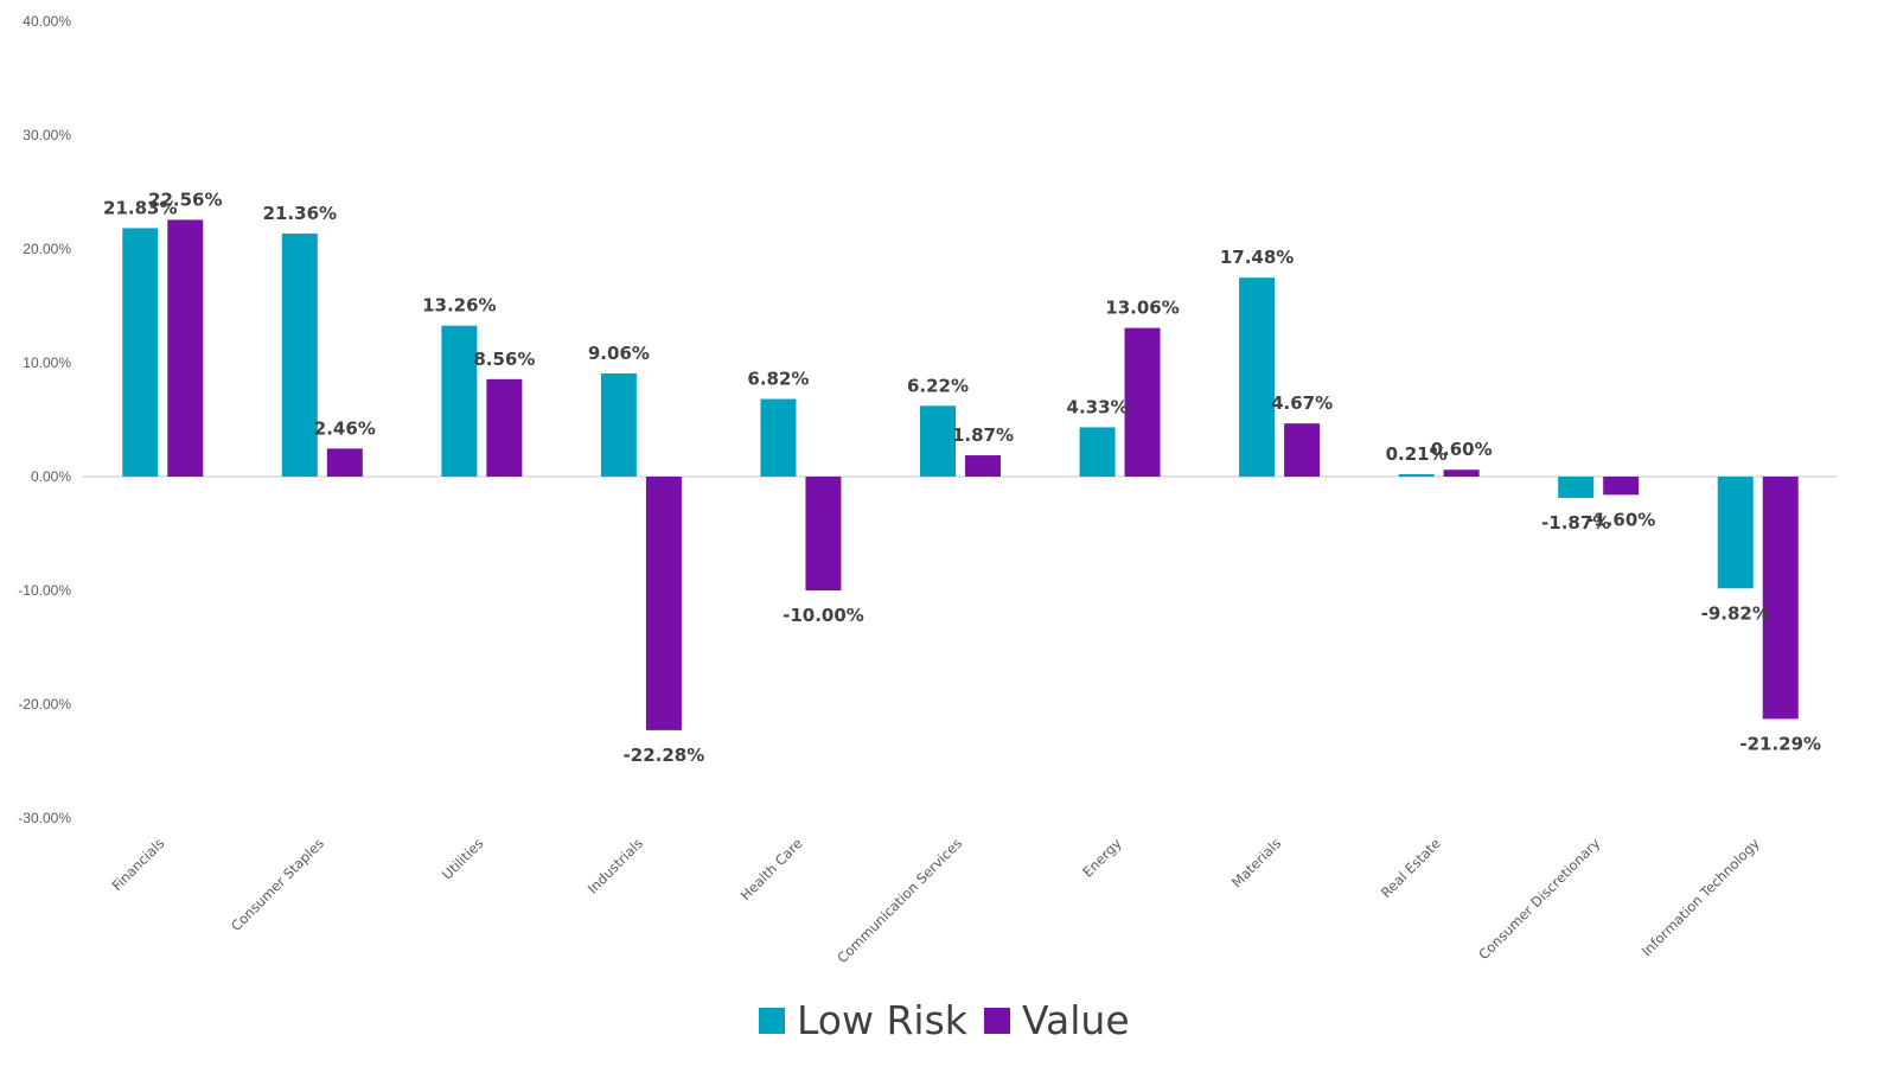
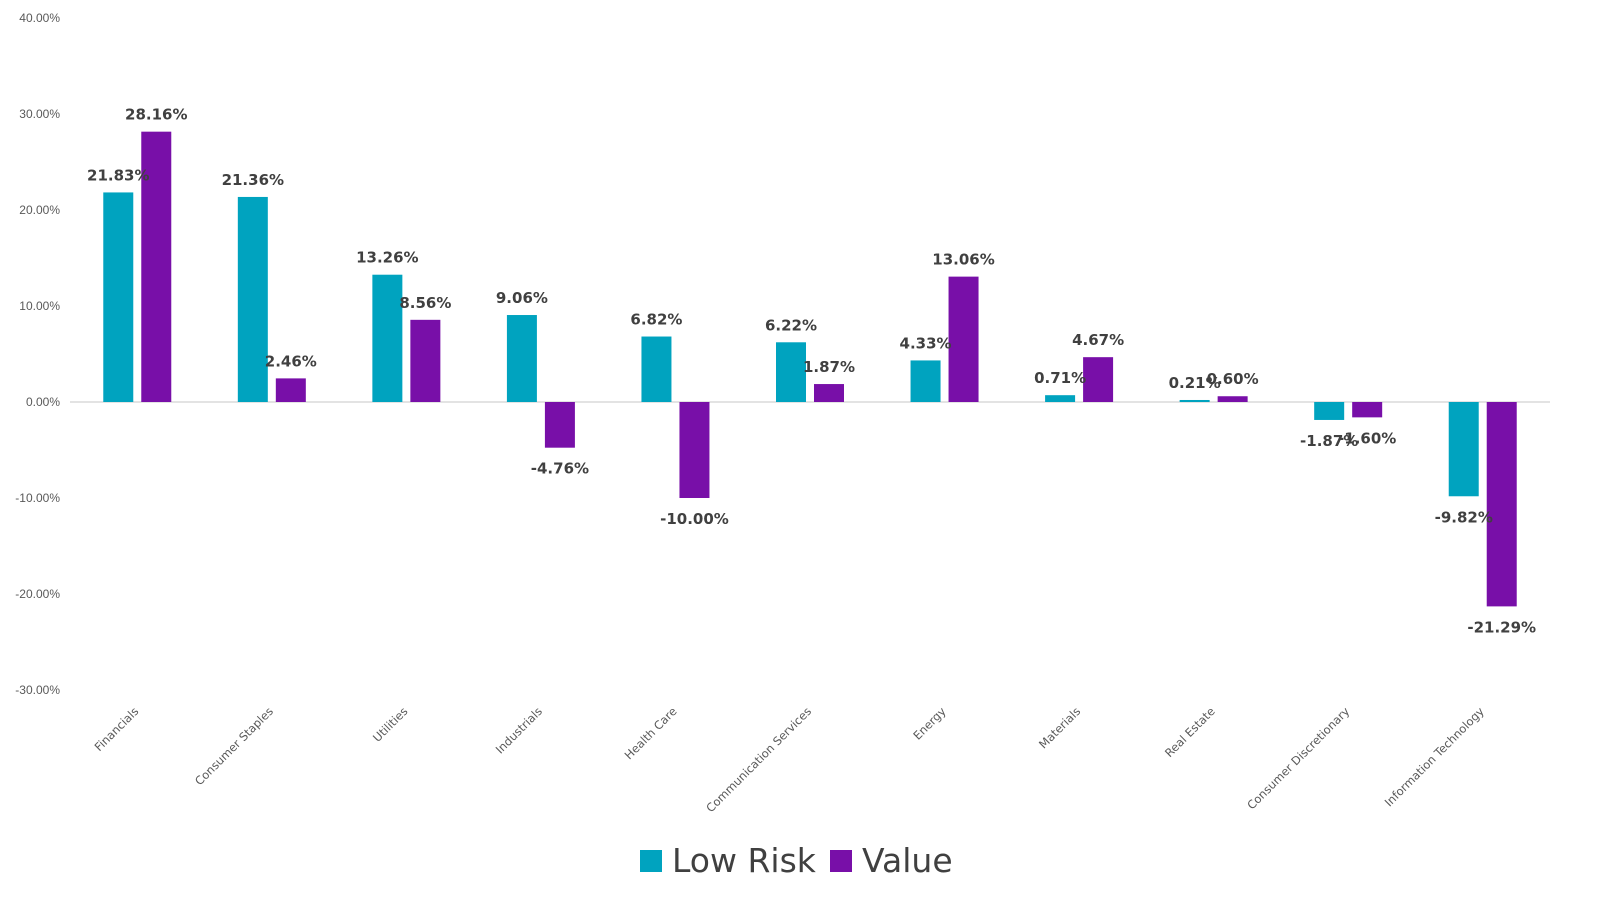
Value/Financials: 22.56% -> 28.16%
Value/Industrials: -22.28% -> -4.76%
Low Risk/Materials: 17.48% -> 0.71%
